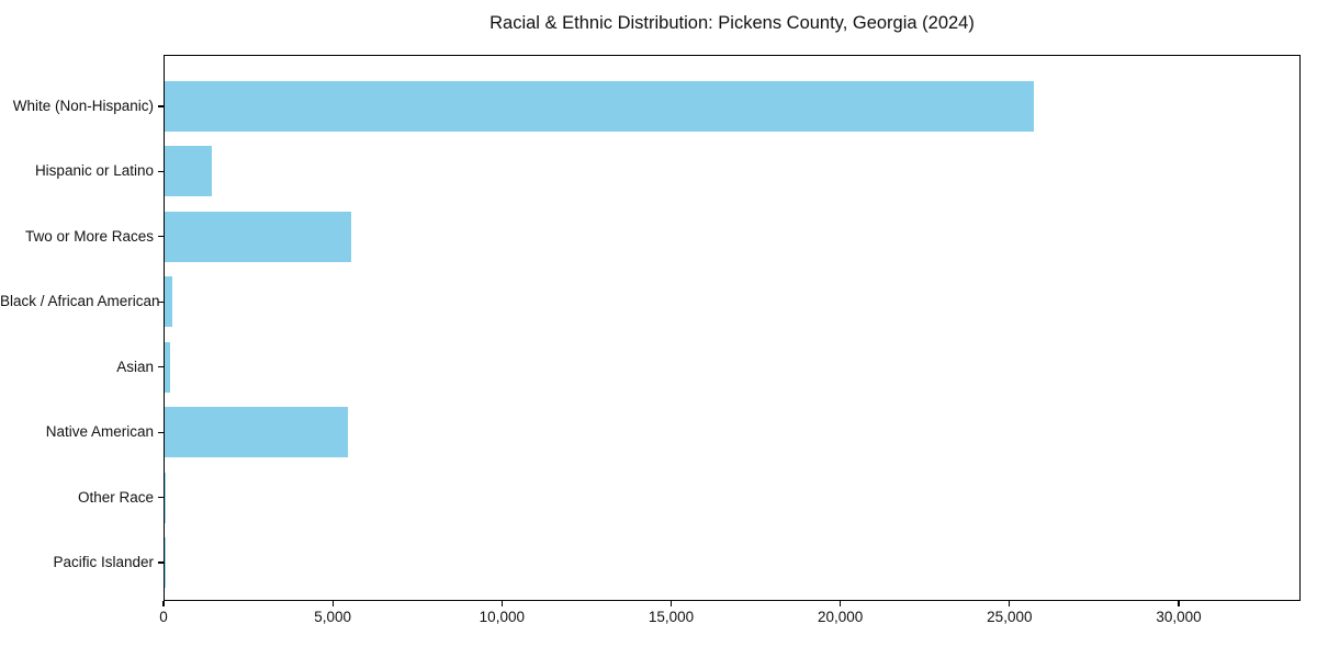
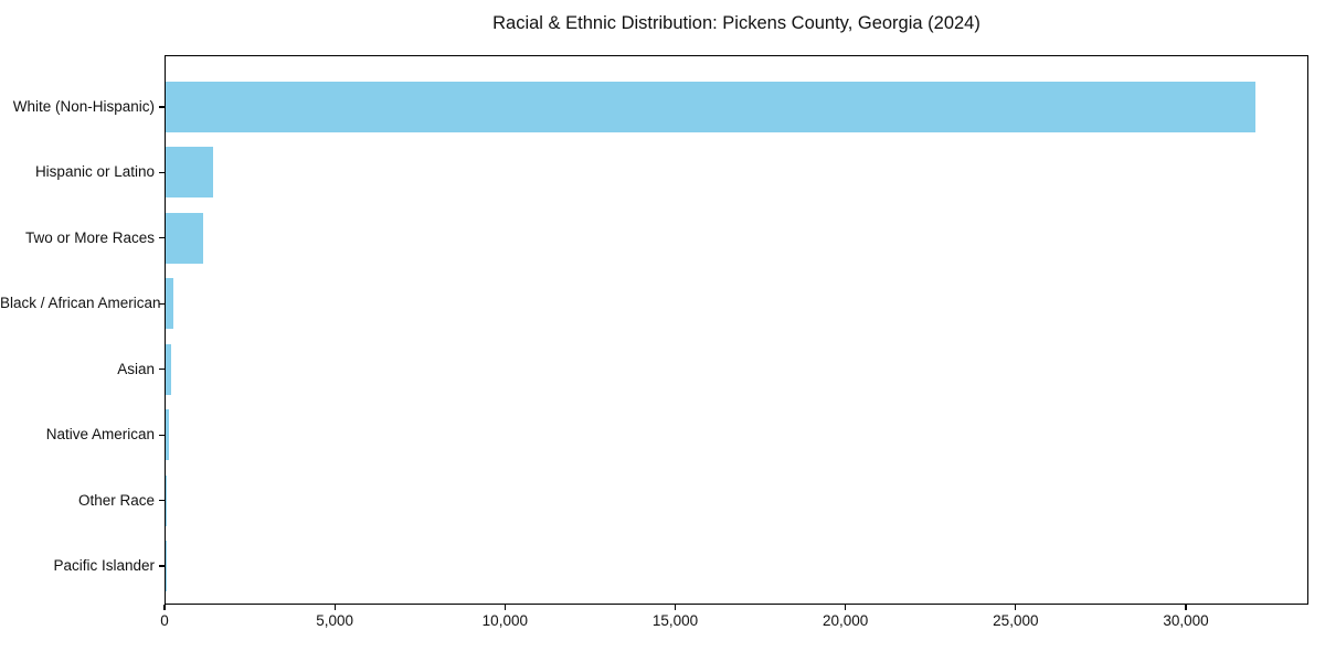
White (Non-Hispanic): 25700 -> 32000
Two or More Races: 5500 -> 1100
Native American: 5400 -> 100
